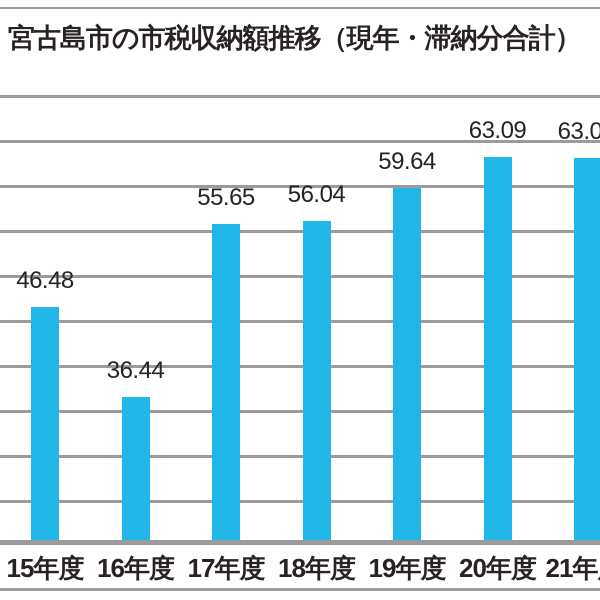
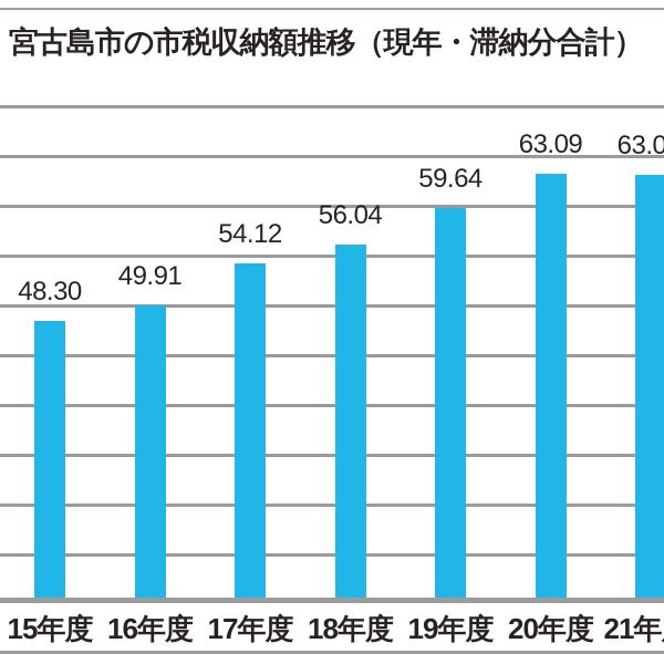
15年度: 46.48 -> 48.30
16年度: 36.44 -> 49.91
17年度: 55.65 -> 54.12
